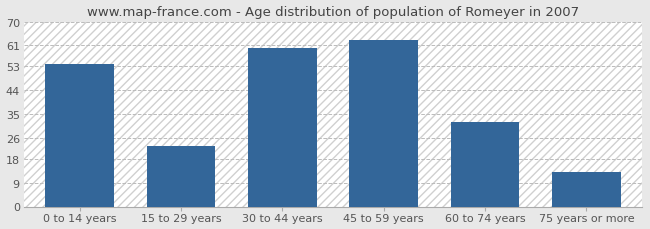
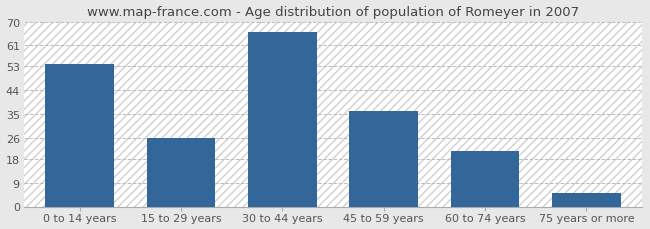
15 to 29 years: 23 -> 26
30 to 44 years: 60 -> 66
45 to 59 years: 63 -> 36
60 to 74 years: 32 -> 21
75 years or more: 13 -> 5
